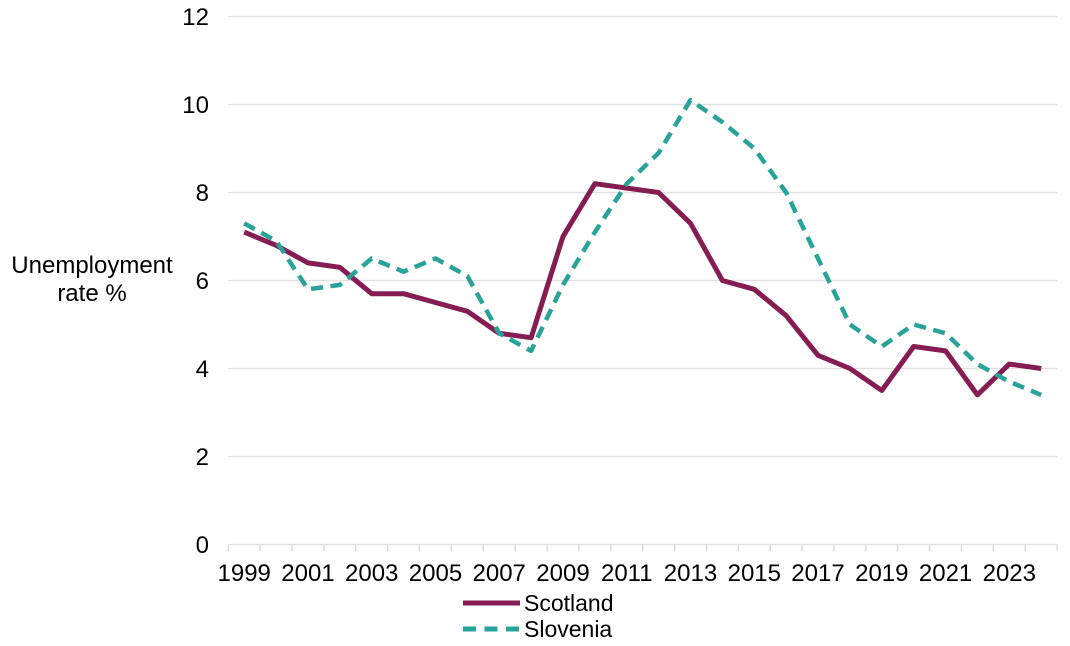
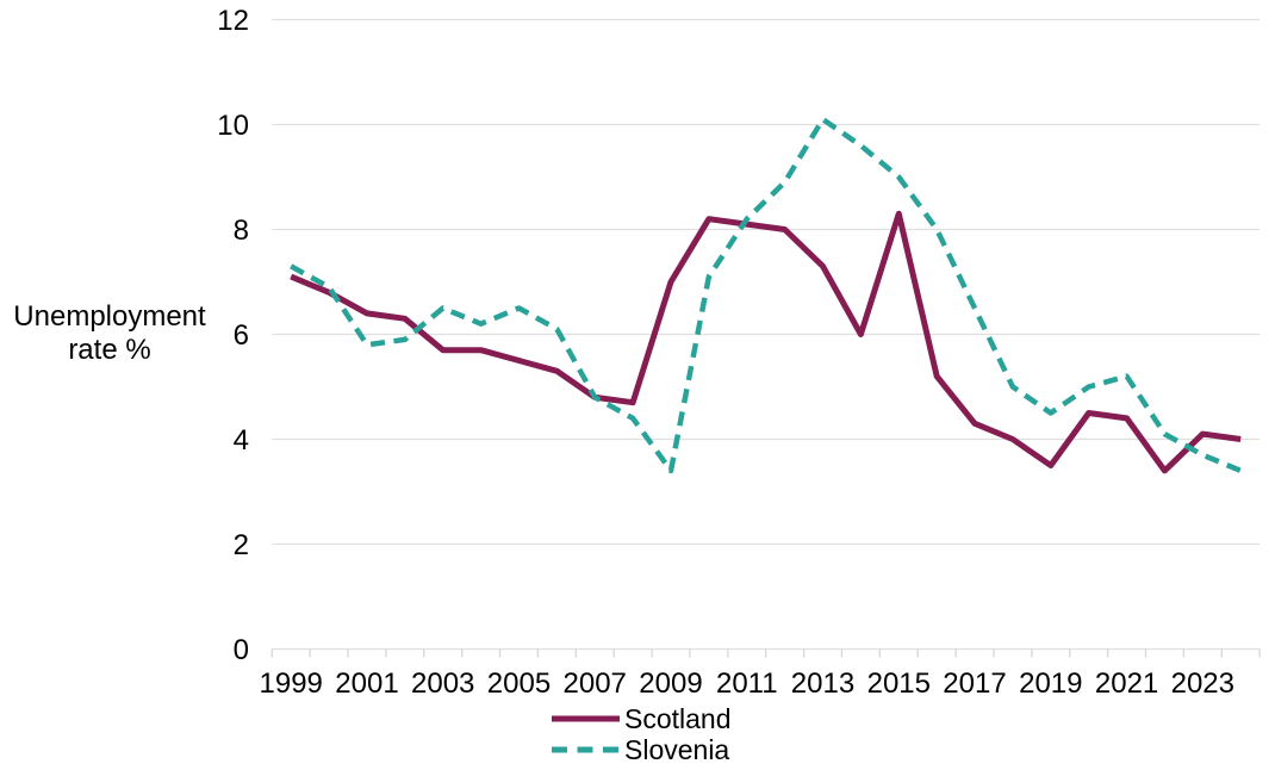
Slovenia/2009: 5.9 -> 3.4
Scotland/2015: 5.8 -> 8.3
Slovenia/2021: 4.8 -> 5.2
